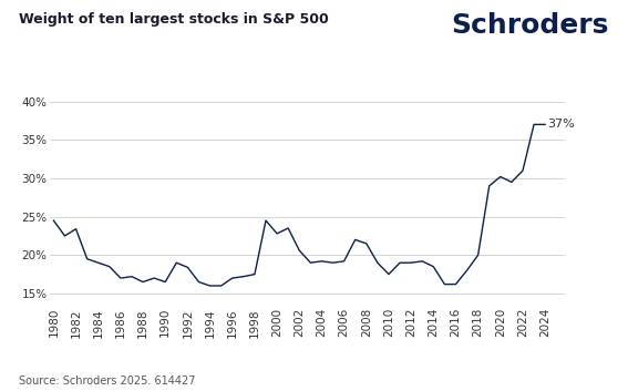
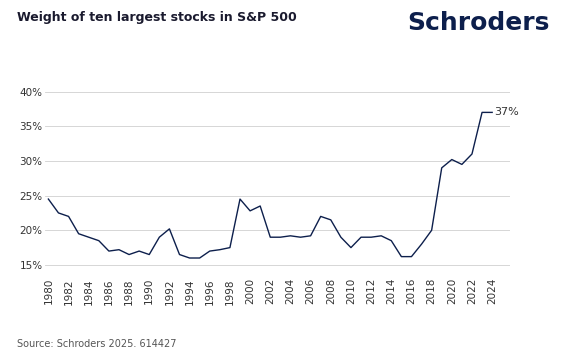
1982: 23.4% -> 22.0%
1992: 18.4% -> 20.2%
2002: 20.6% -> 19.0%
